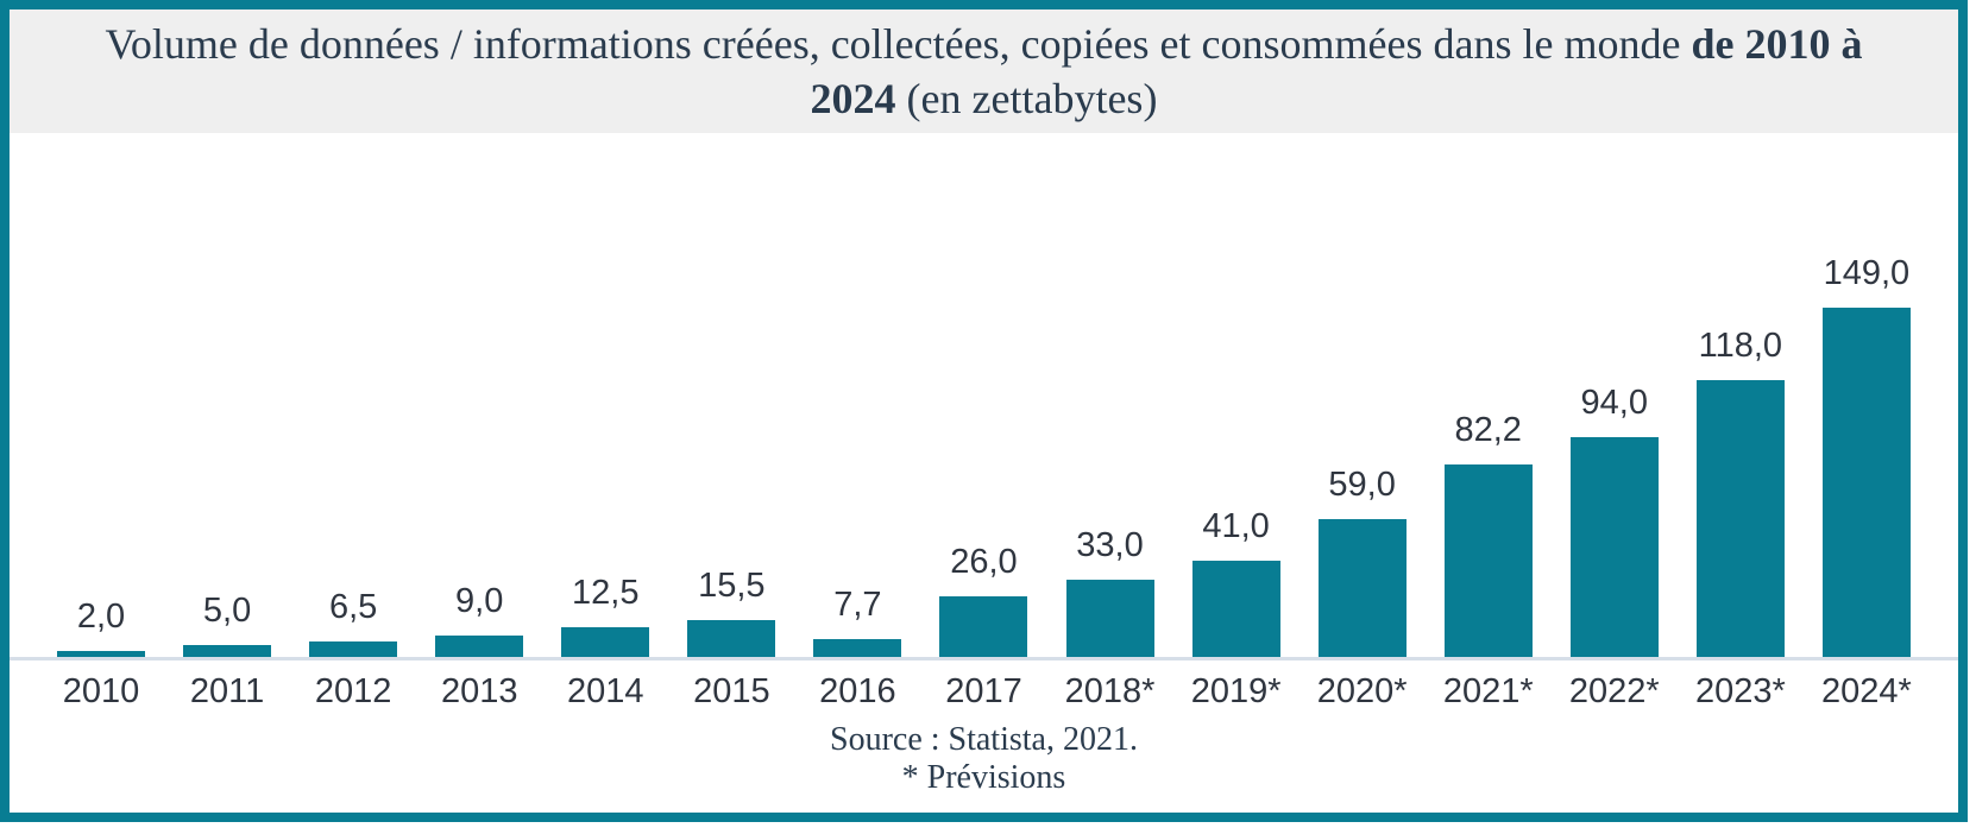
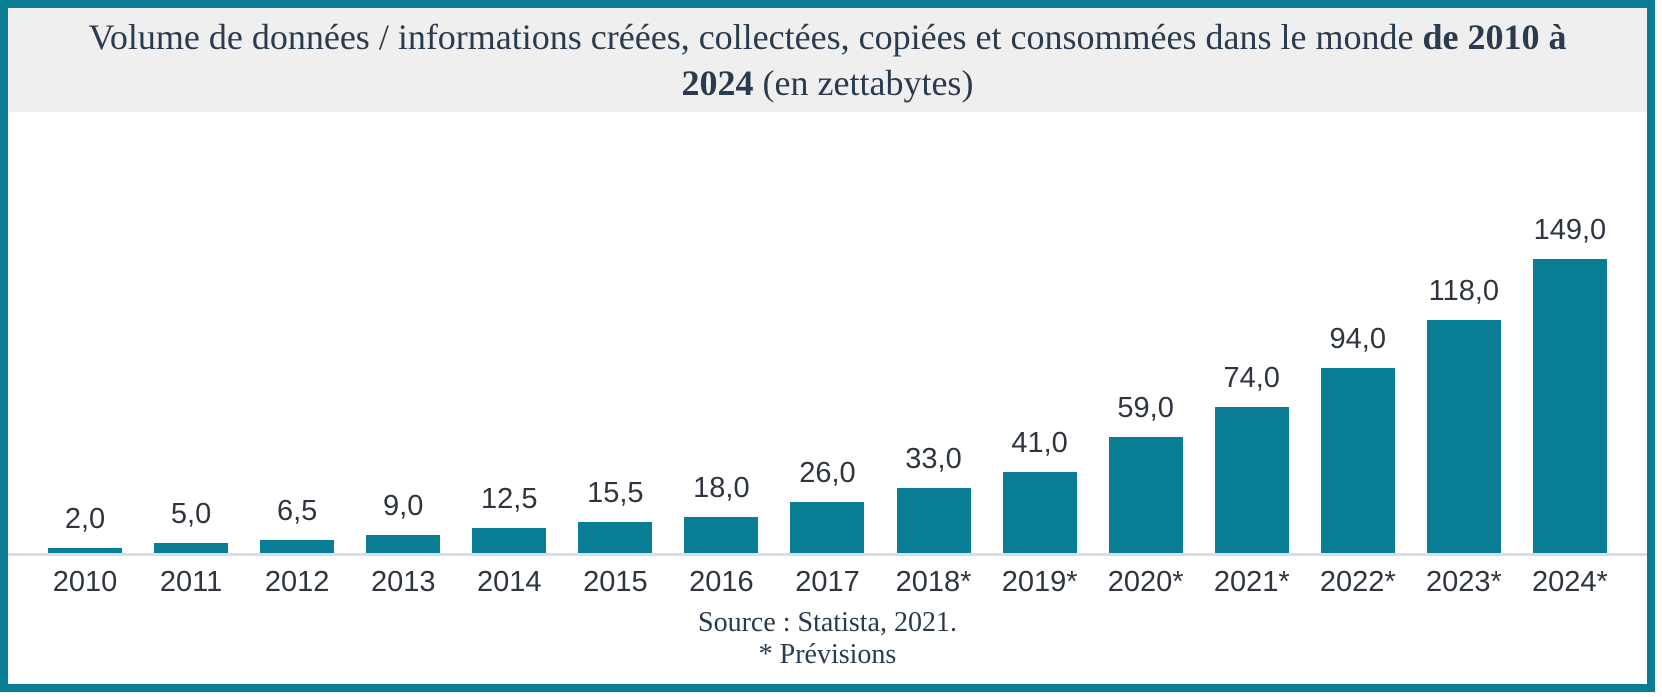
2016: 7,7 -> 18,0
2021*: 82,2 -> 74,0
